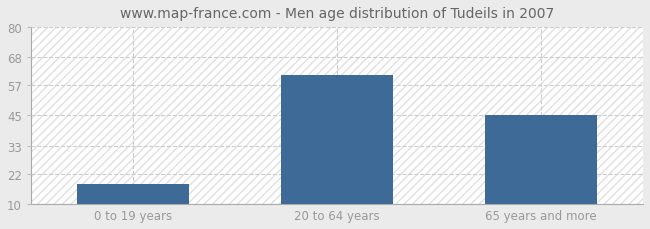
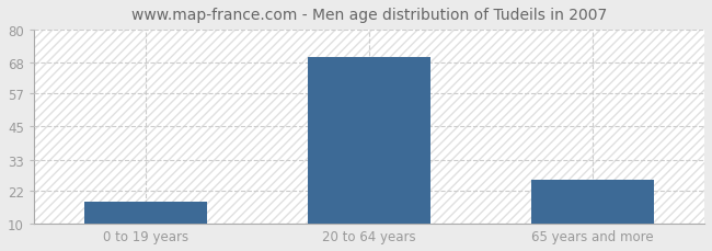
20 to 64 years: 61 -> 70
65 years and more: 45 -> 26
